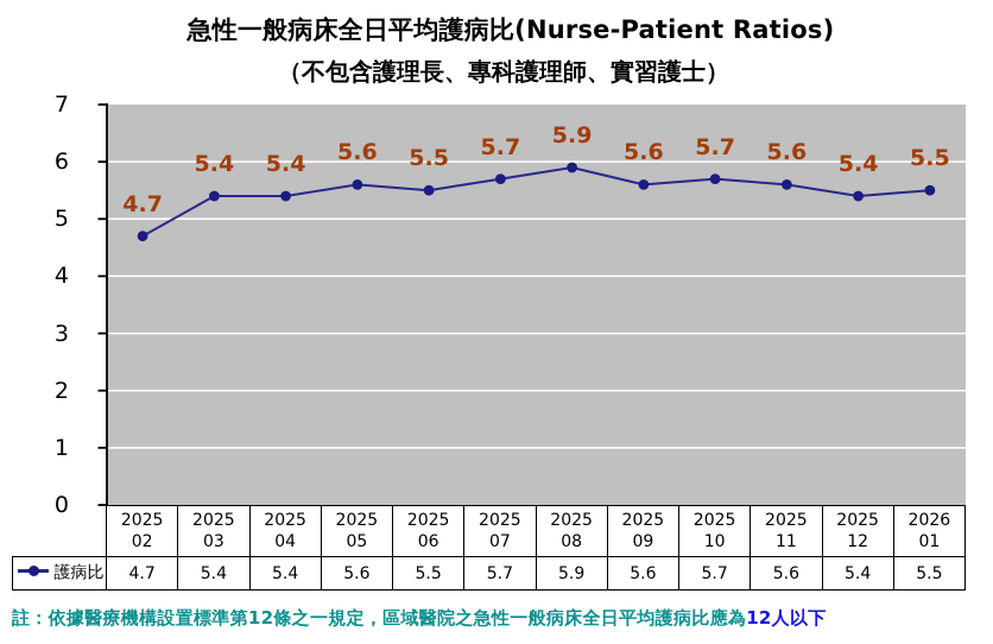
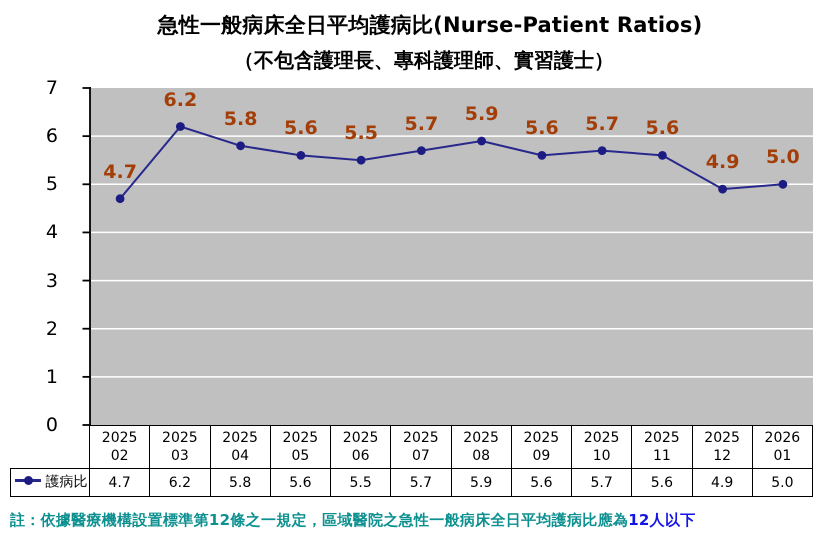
2025 03: 5.4 -> 6.2
2025 04: 5.4 -> 5.8
2025 12: 5.4 -> 4.9
2026 01: 5.5 -> 5.0
